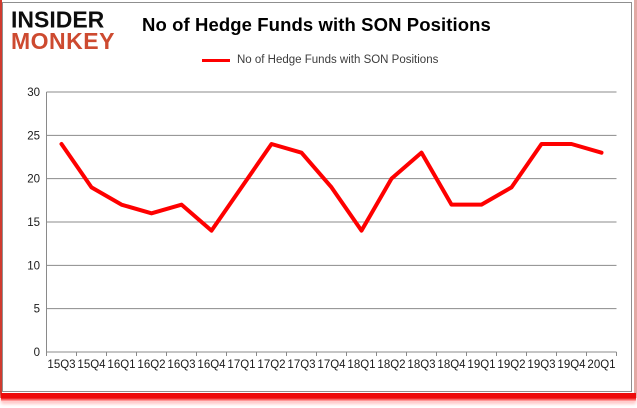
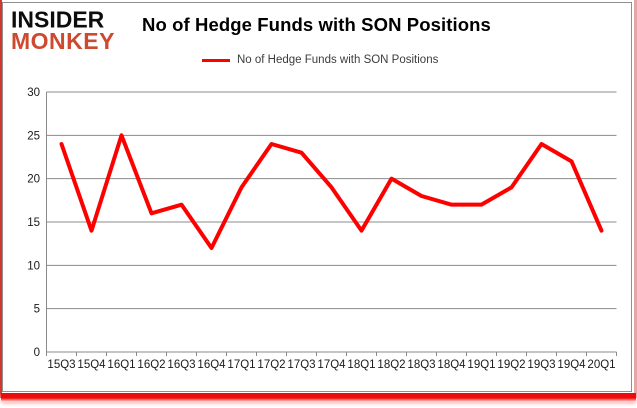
15Q4: 19 -> 14
16Q1: 17 -> 25
16Q4: 14 -> 12
18Q3: 23 -> 18
19Q4: 24 -> 22
20Q1: 23 -> 14
